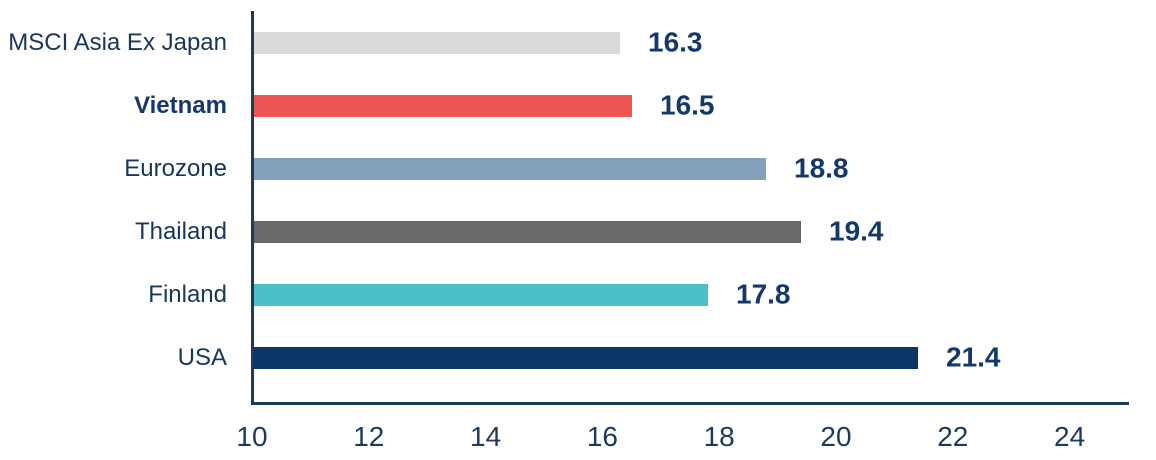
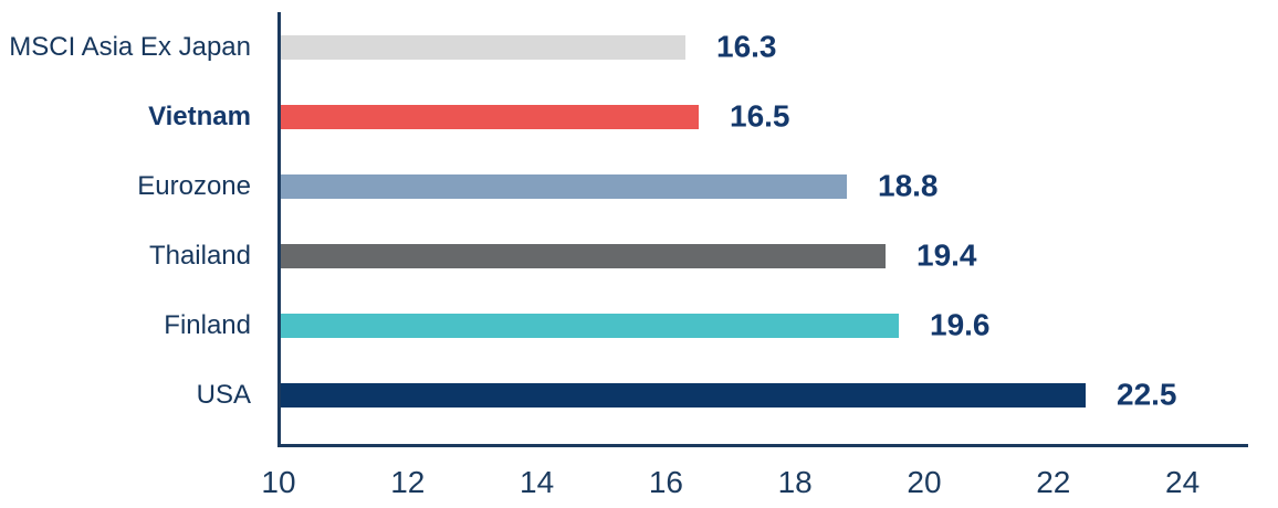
Finland: 17.8 -> 19.6
USA: 21.4 -> 22.5
